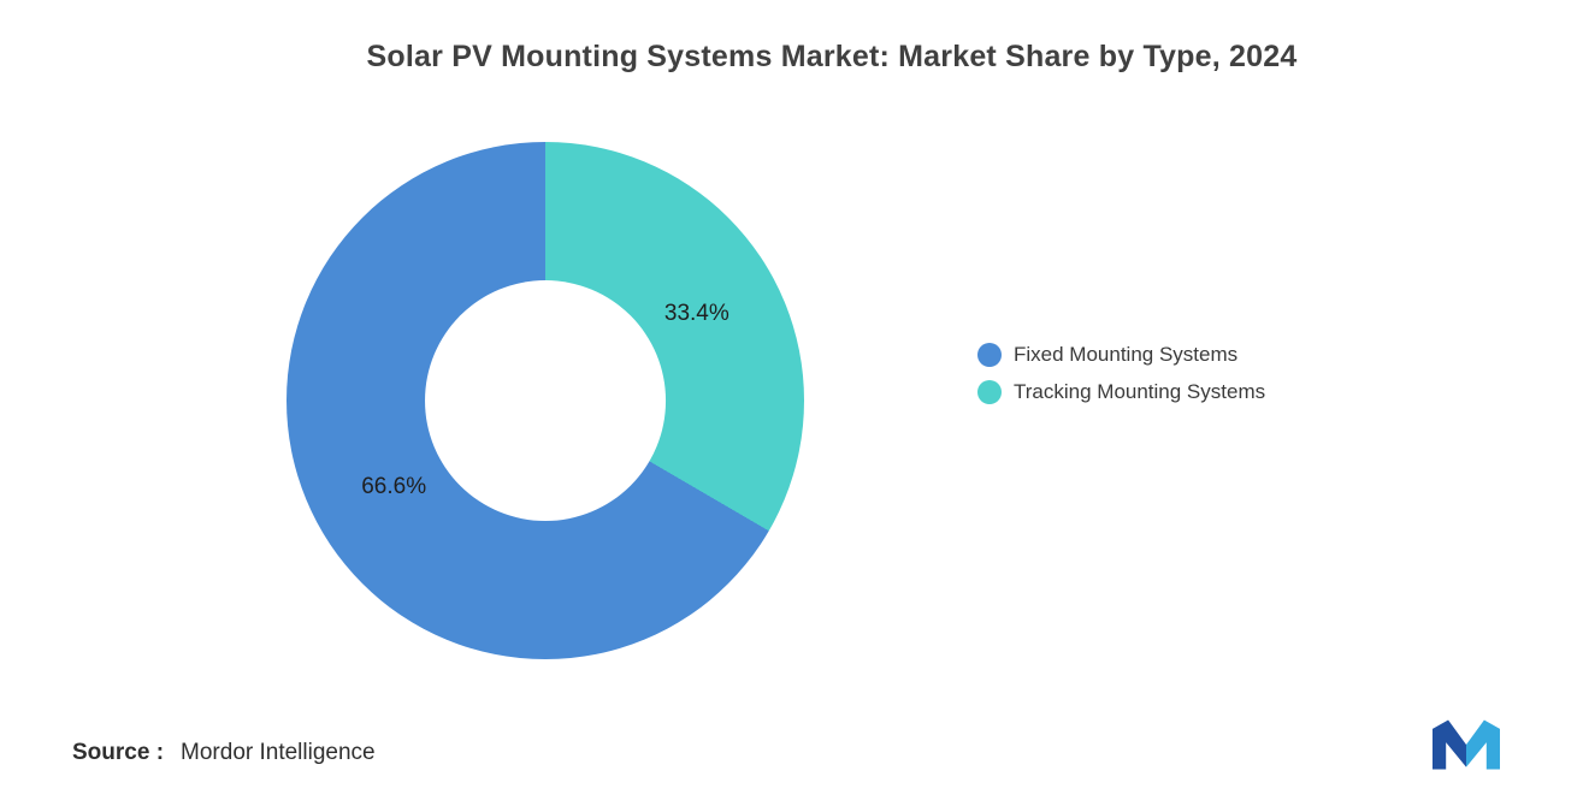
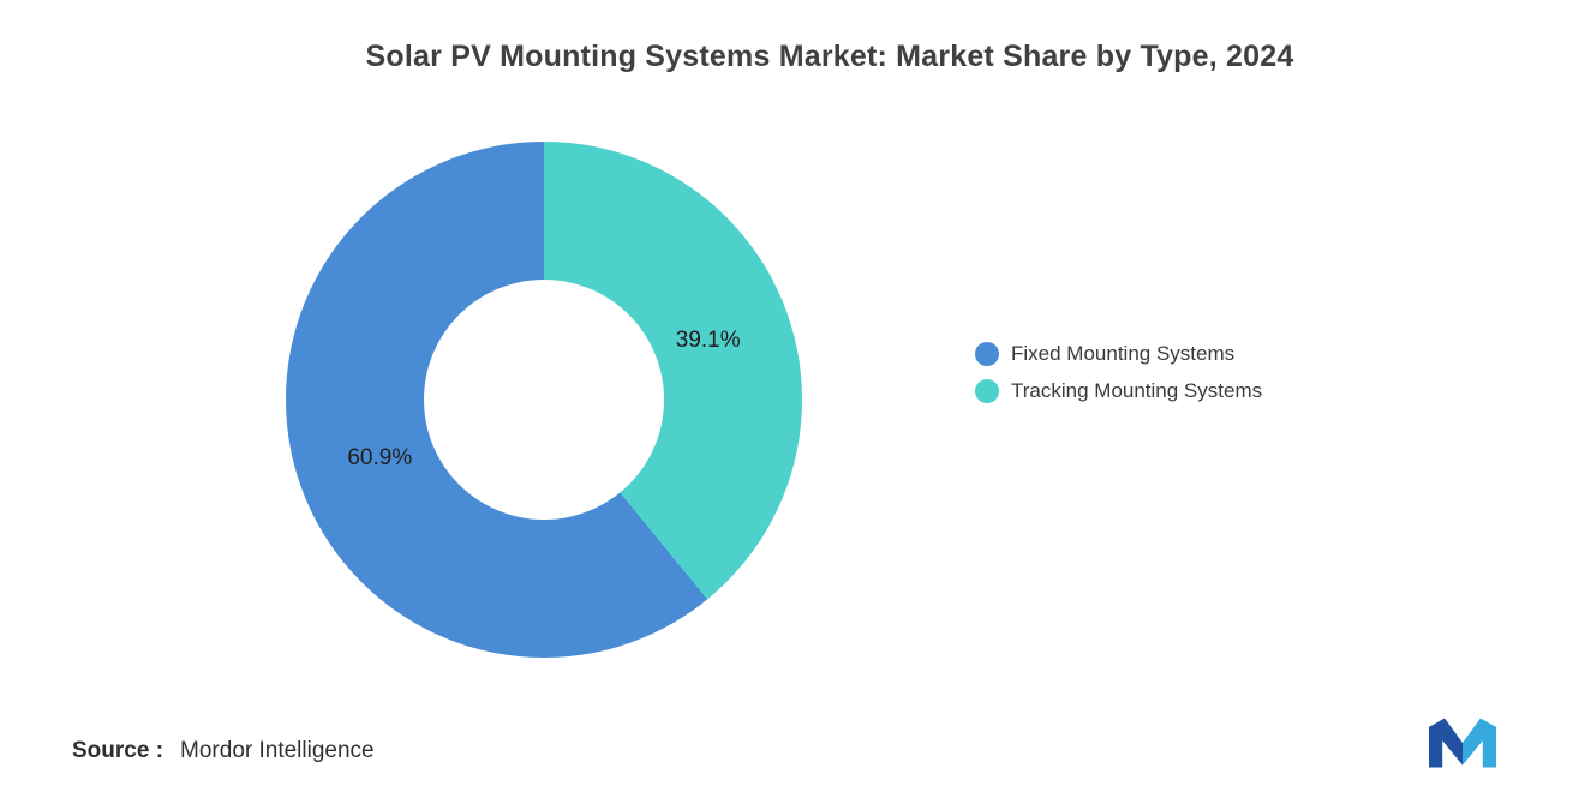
Fixed Mounting Systems: 66.6% -> 60.9%
Tracking Mounting Systems: 33.4% -> 39.1%
